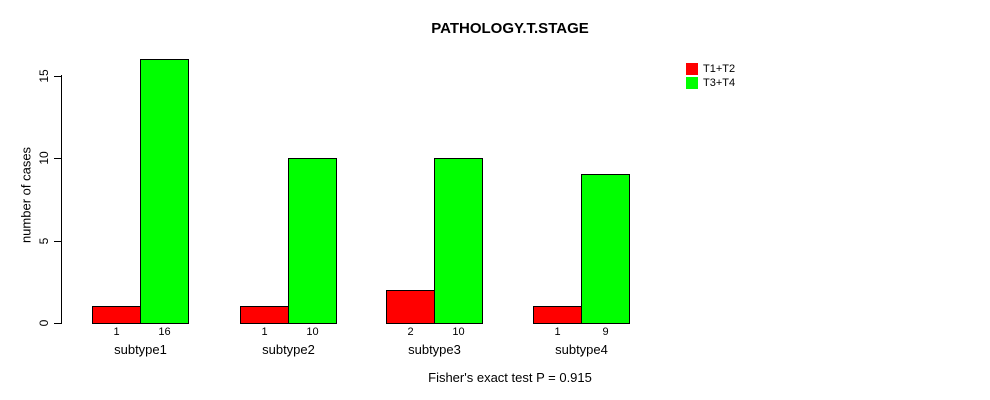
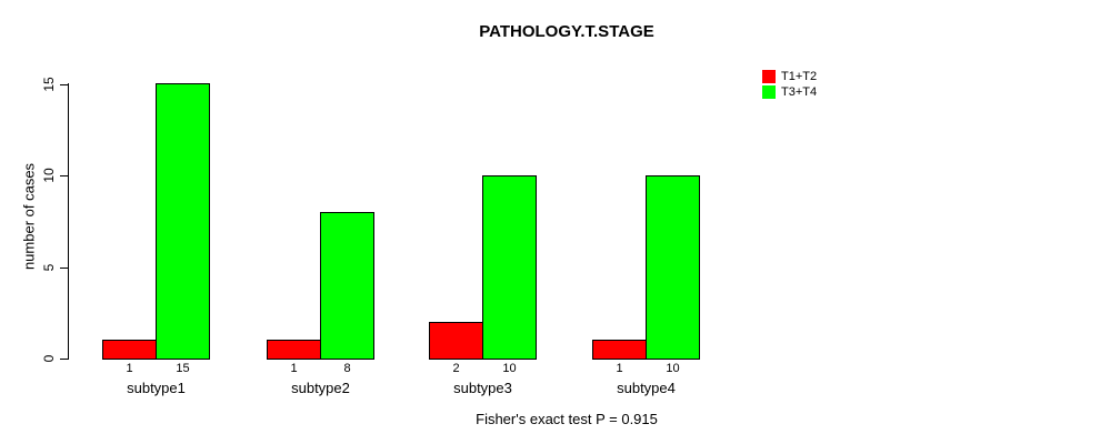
T3+T4/subtype1: 16 -> 15
T3+T4/subtype2: 10 -> 8
T3+T4/subtype4: 9 -> 10
